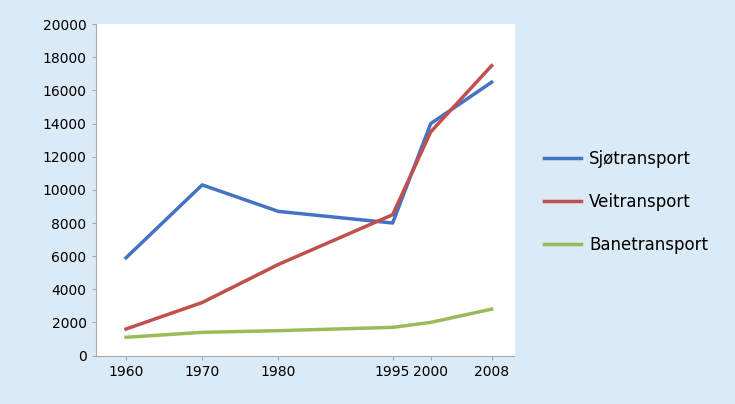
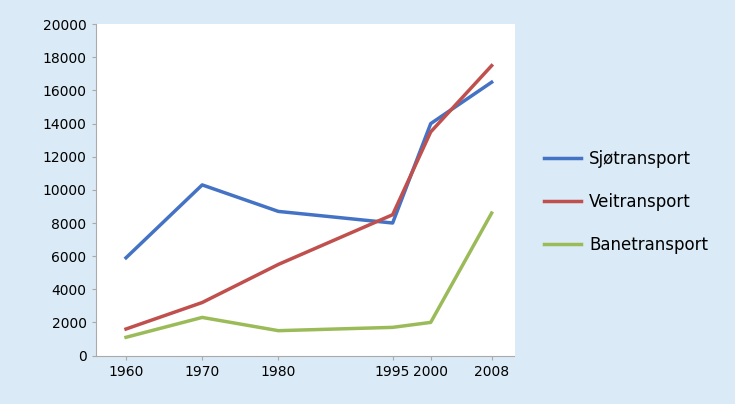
Banetransport/1970: 1400 -> 2300
Banetransport/2008: 2800 -> 8600
